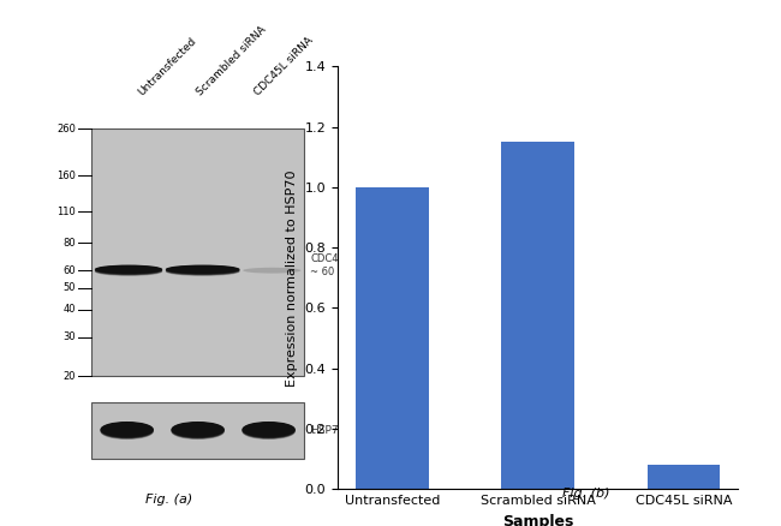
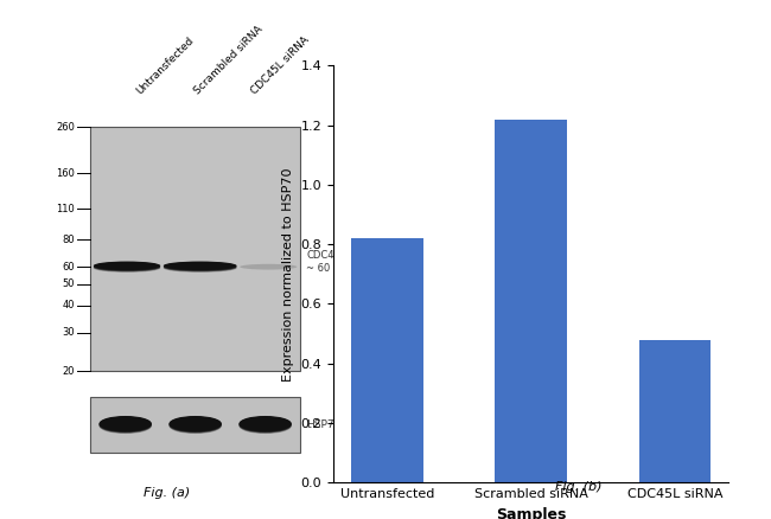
Untransfected: 1.00 -> 0.82
Scrambled siRNA: 1.15 -> 1.22
CDC45L siRNA: 0.08 -> 0.48
